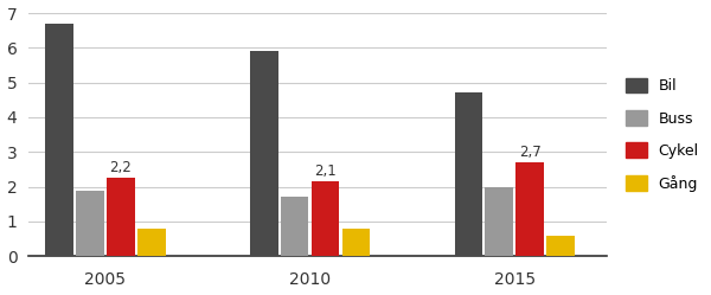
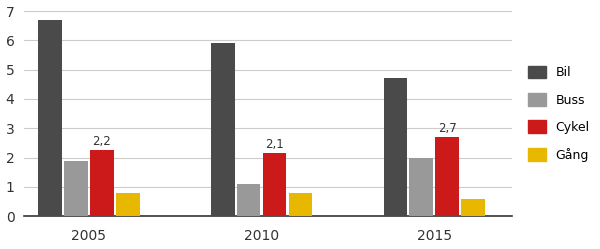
Buss/2010: 1.7 -> 1.1
